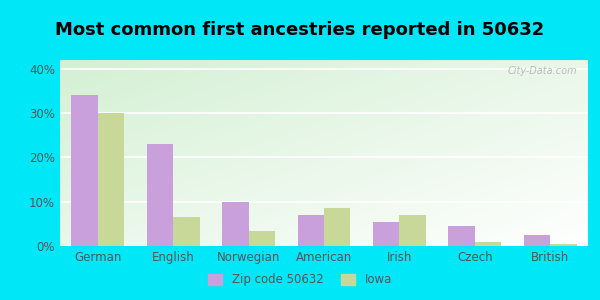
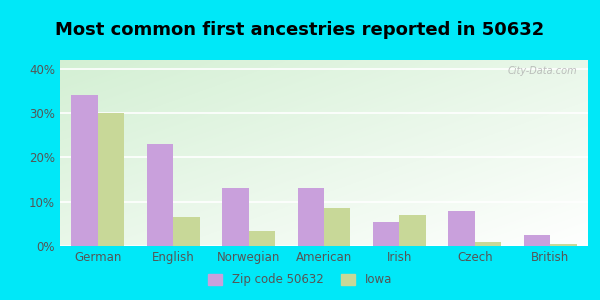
Zip code 50632/Norwegian: 10.0% -> 13.0%
Zip code 50632/American: 7.0% -> 13.0%
Zip code 50632/Czech: 4.5% -> 8.0%
